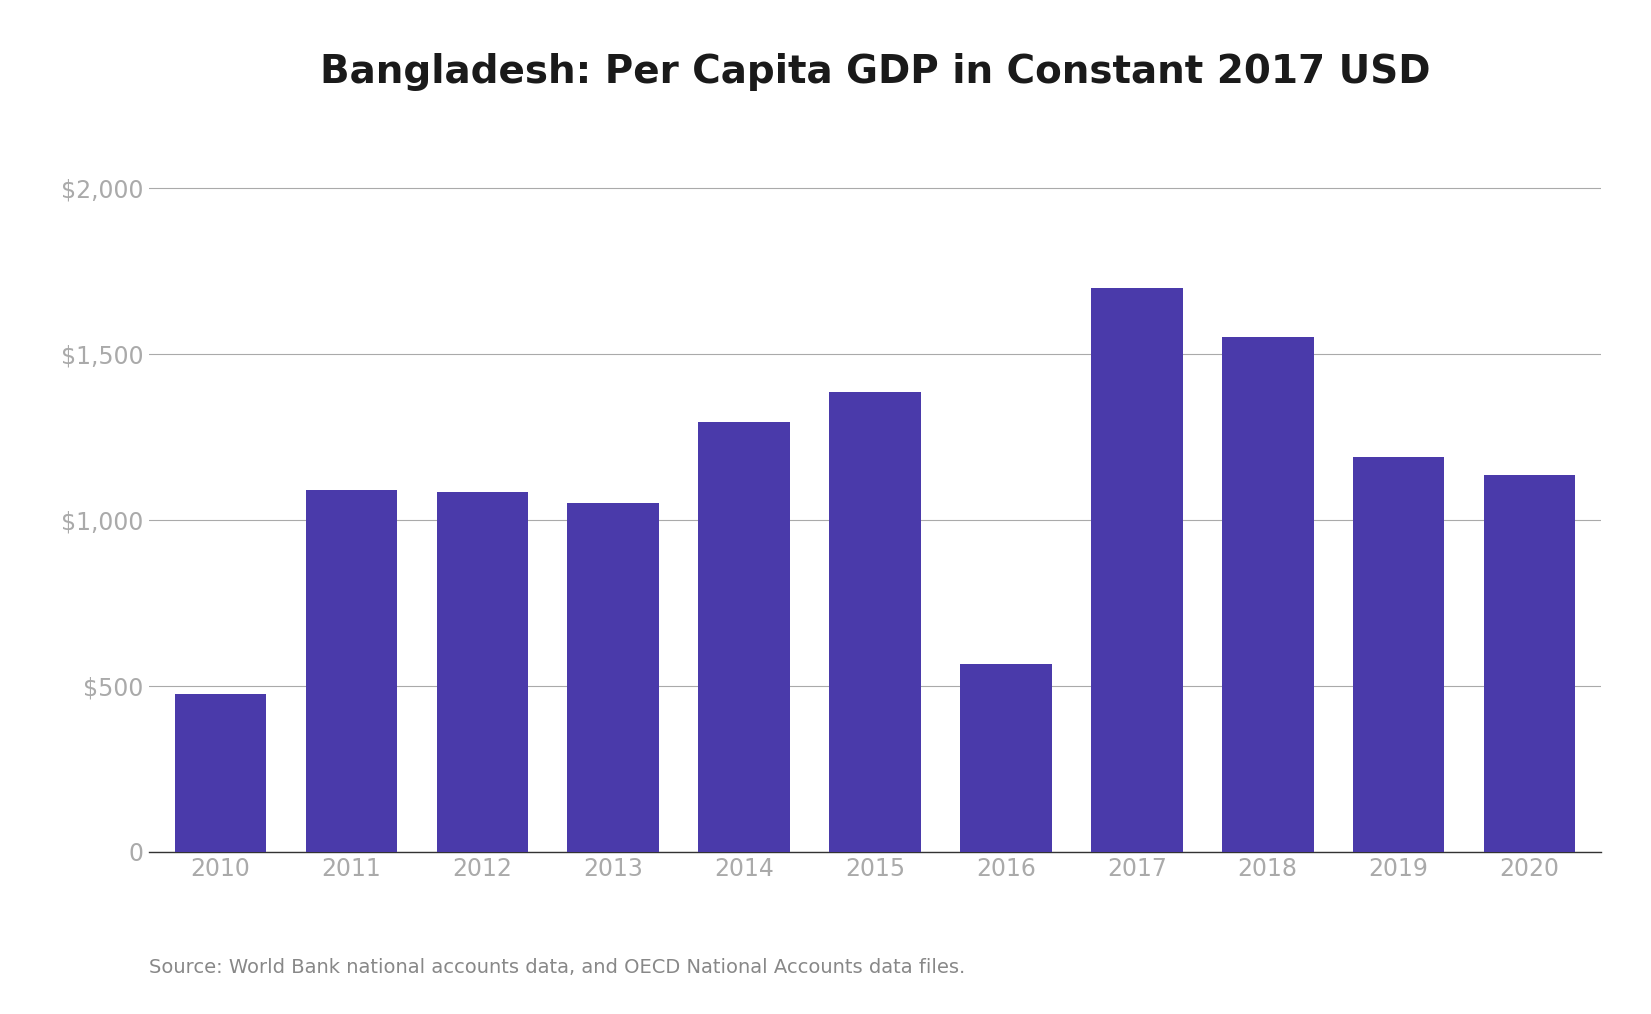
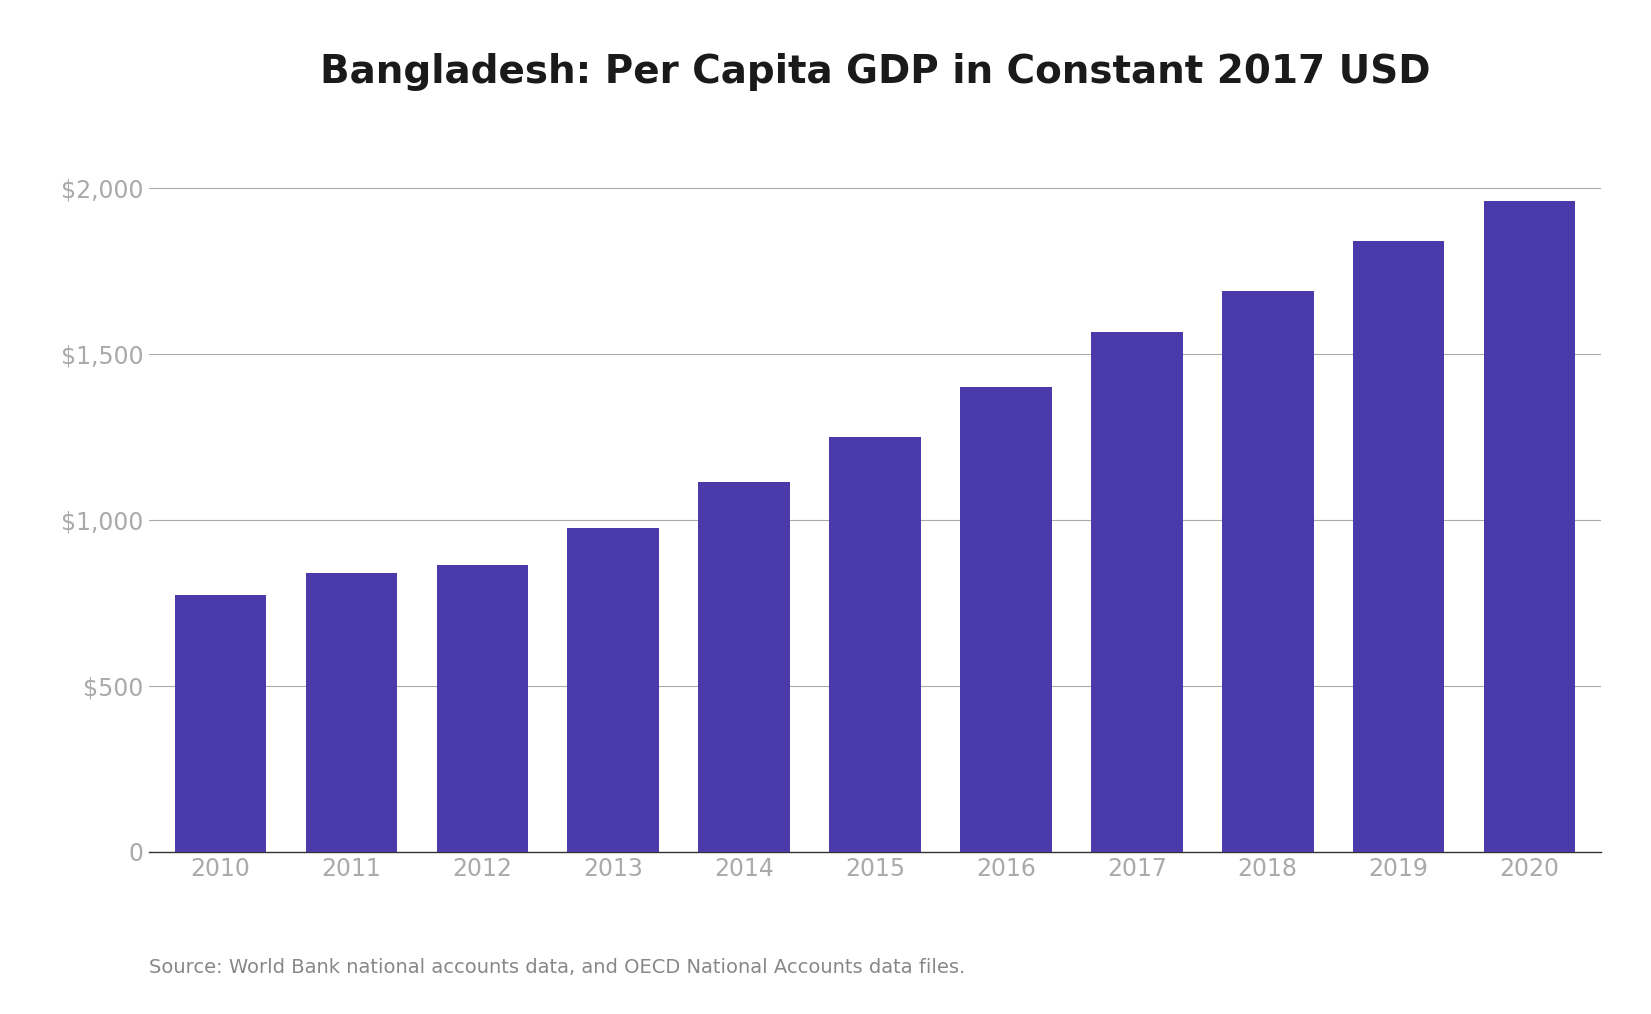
2010: $475 -> $775
2011: $1,090 -> $840
2012: $1,085 -> $865
2013: $1,050 -> $975
2014: $1,295 -> $1,115
2015: $1,385 -> $1,250
2016: $565 -> $1,400
2017: $1,700 -> $1,565
2018: $1,550 -> $1,690
2019: $1,190 -> $1,840
2020: $1,135 -> $1,960
